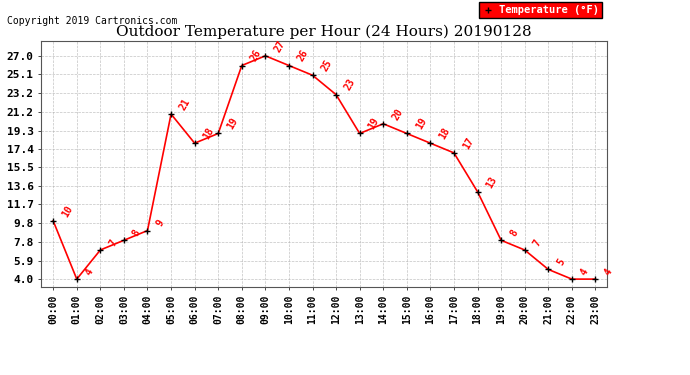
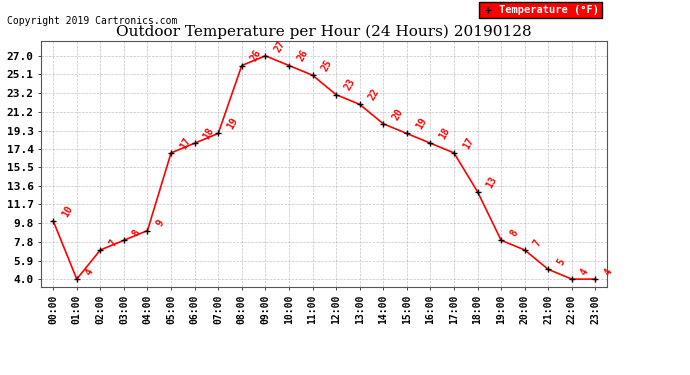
05:00: 21 -> 17
13:00: 19 -> 22
